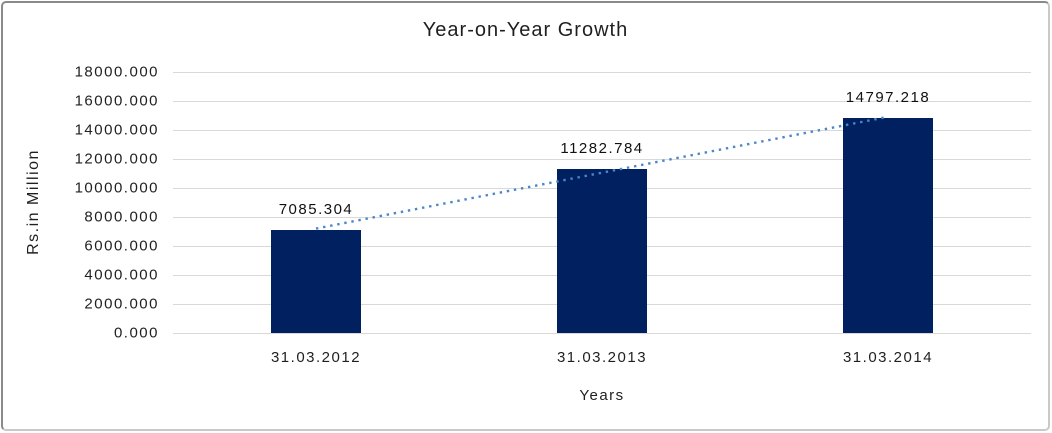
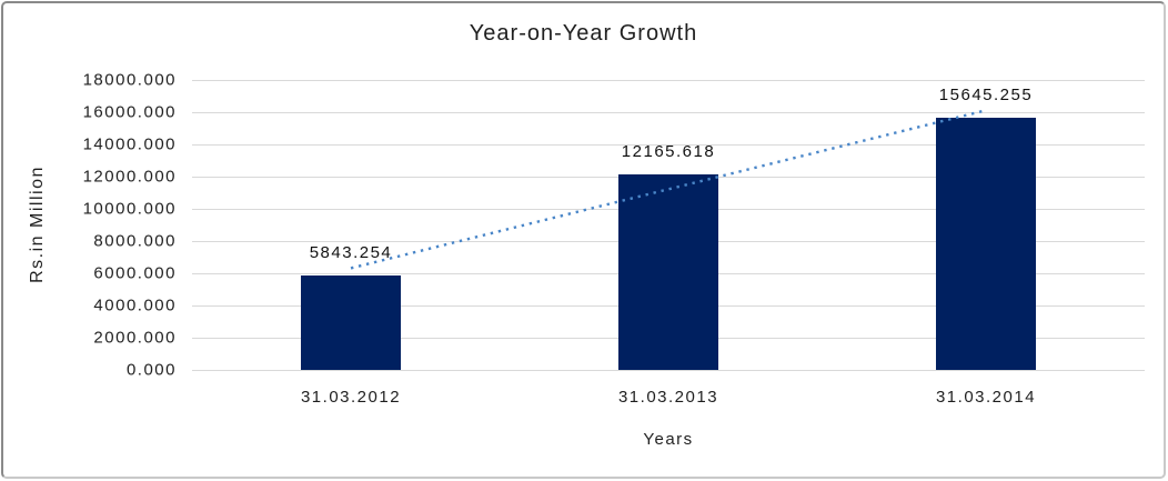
31.03.2012: 7085.304 -> 5843.254
31.03.2013: 11282.784 -> 12165.618
31.03.2014: 14797.218 -> 15645.255
